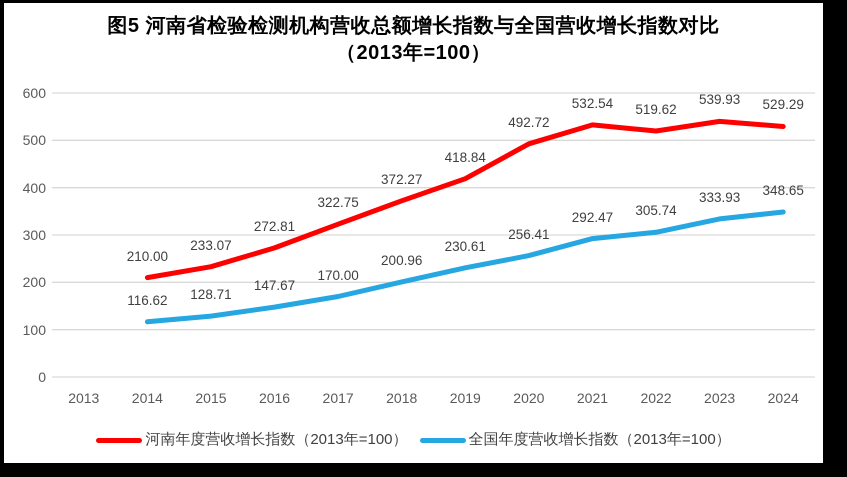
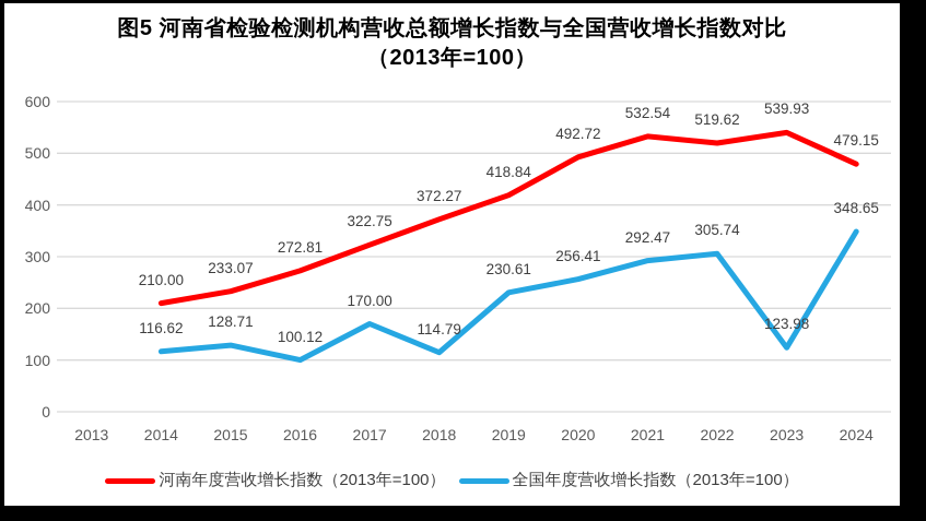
全国年度营收增长指数（2013年=100）/2016: 147.67 -> 100.12
全国年度营收增长指数（2013年=100）/2018: 200.96 -> 114.79
全国年度营收增长指数（2013年=100）/2023: 333.93 -> 123.98
河南年度营收增长指数（2013年=100）/2024: 529.29 -> 479.15
